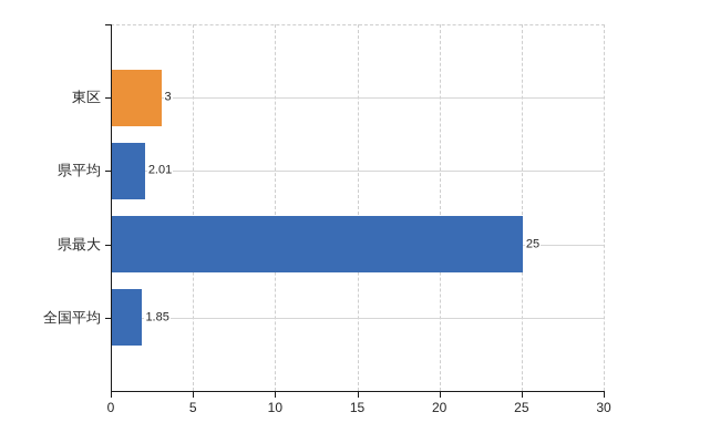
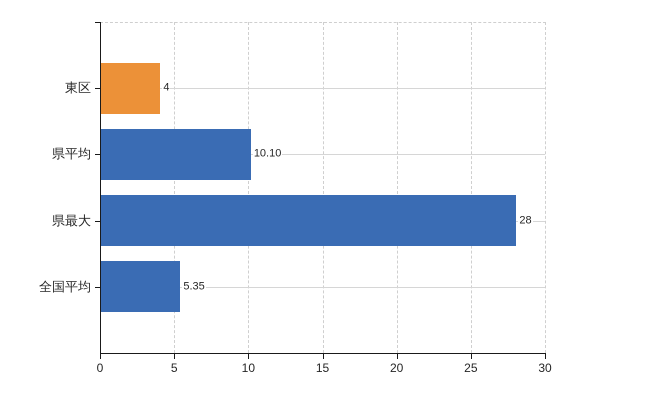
東区: 3 -> 4
県平均: 2.01 -> 10.10
県最大: 25 -> 28
全国平均: 1.85 -> 5.35
